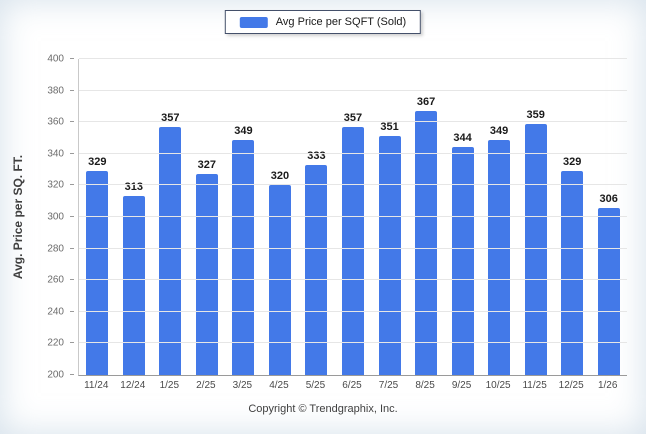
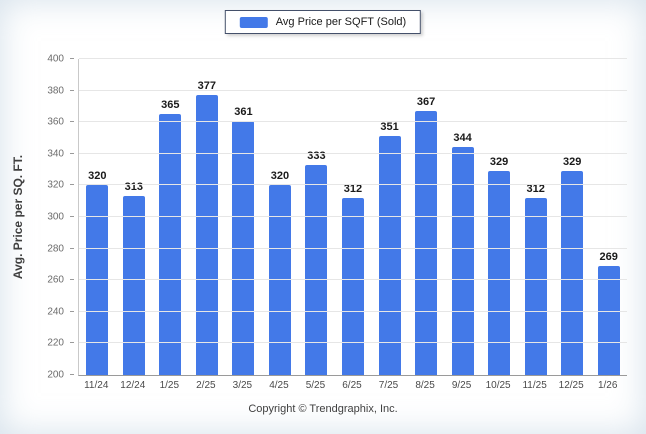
11/24: 329 -> 320
1/25: 357 -> 365
2/25: 327 -> 377
3/25: 349 -> 361
6/25: 357 -> 312
10/25: 349 -> 329
11/25: 359 -> 312
1/26: 306 -> 269
